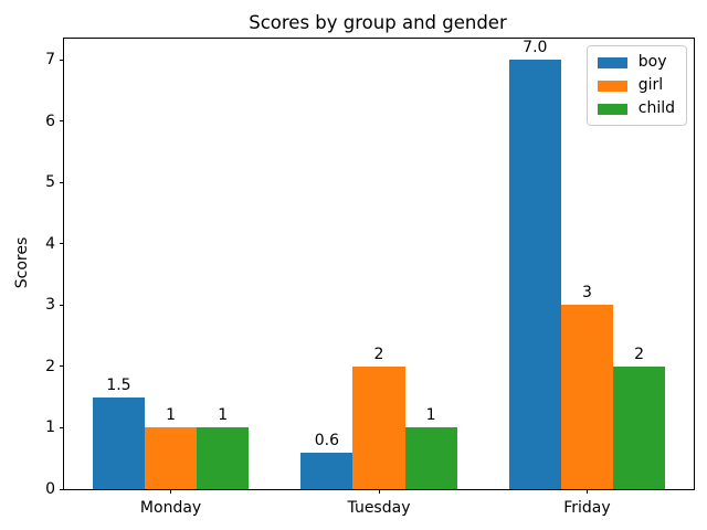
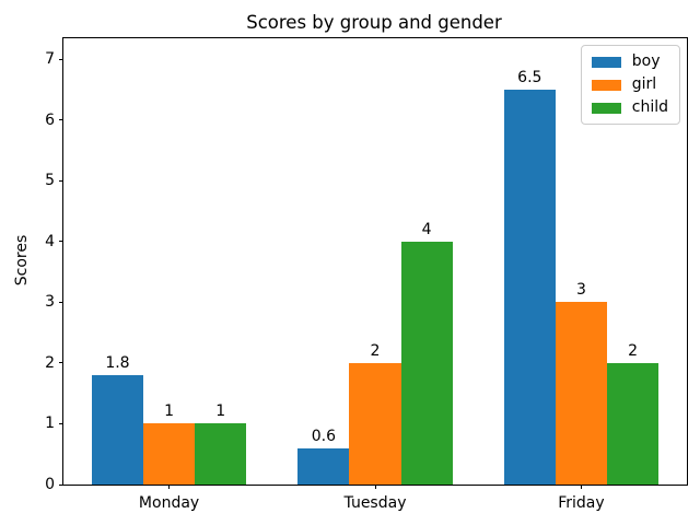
boy/Monday: 1.5 -> 1.8
child/Tuesday: 1 -> 4
boy/Friday: 7.0 -> 6.5
